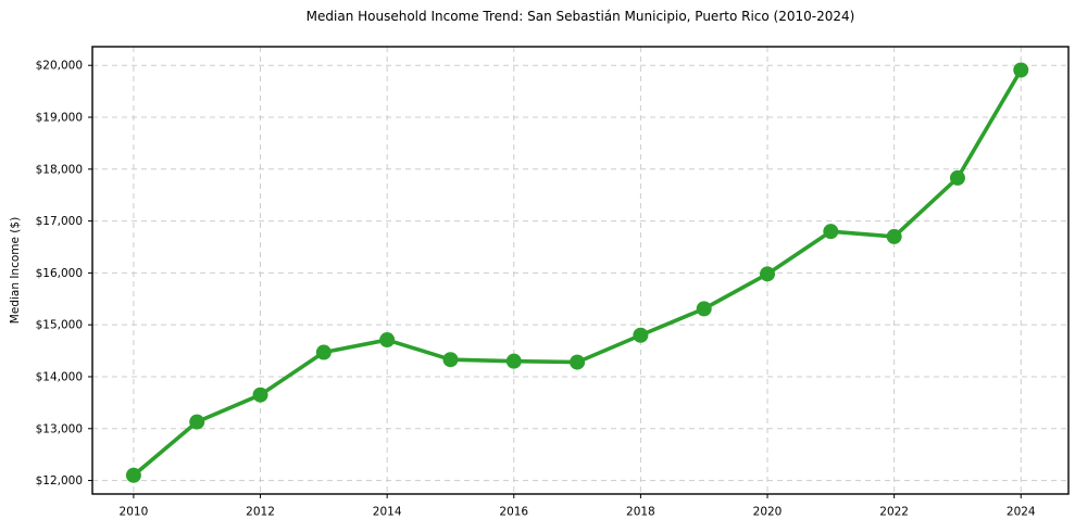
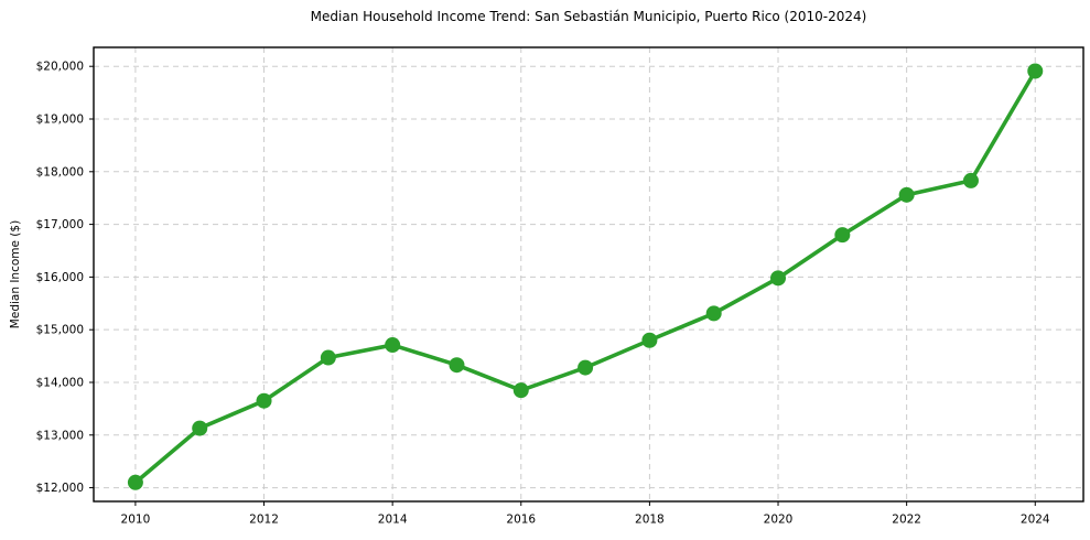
2016: $14300 -> $13800
2022: $16700 -> $17600
